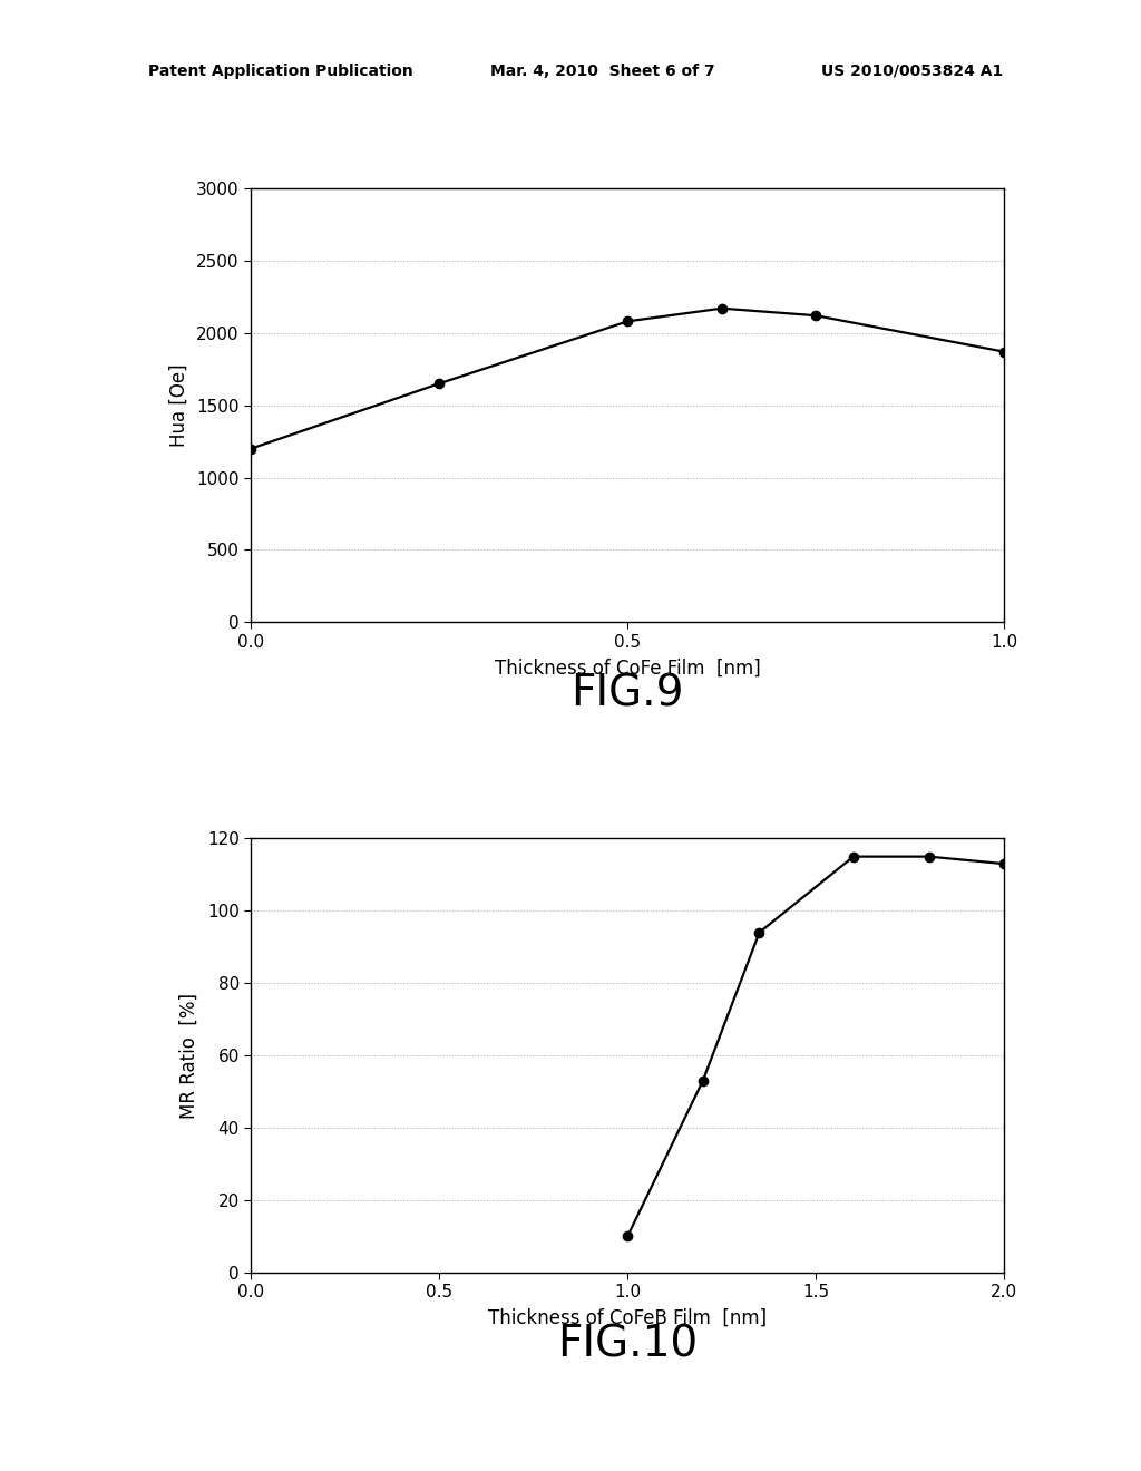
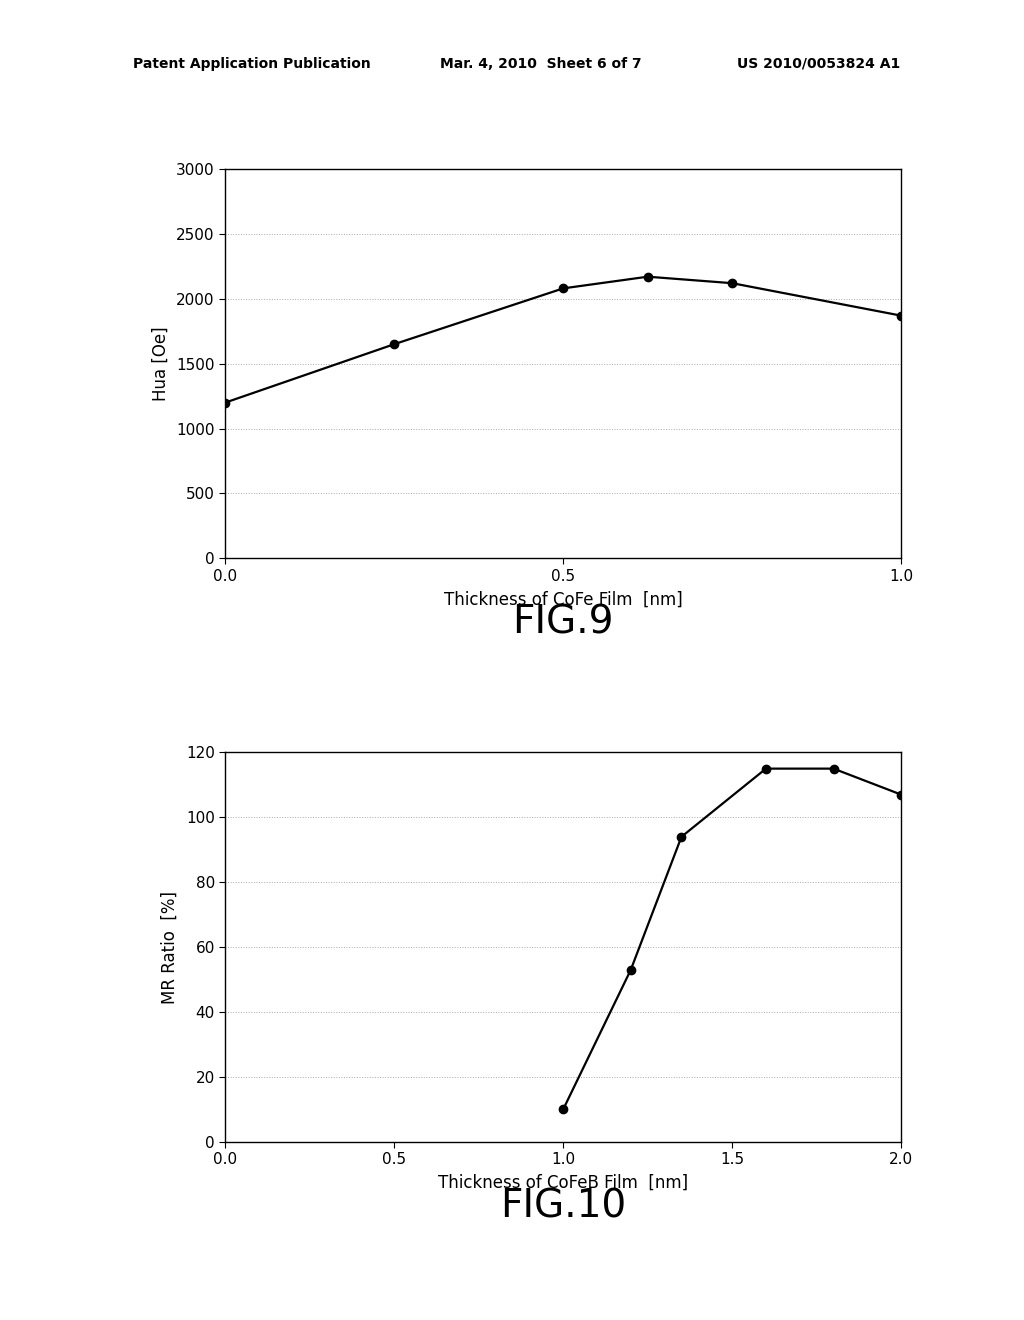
2.0: 113 -> 107
